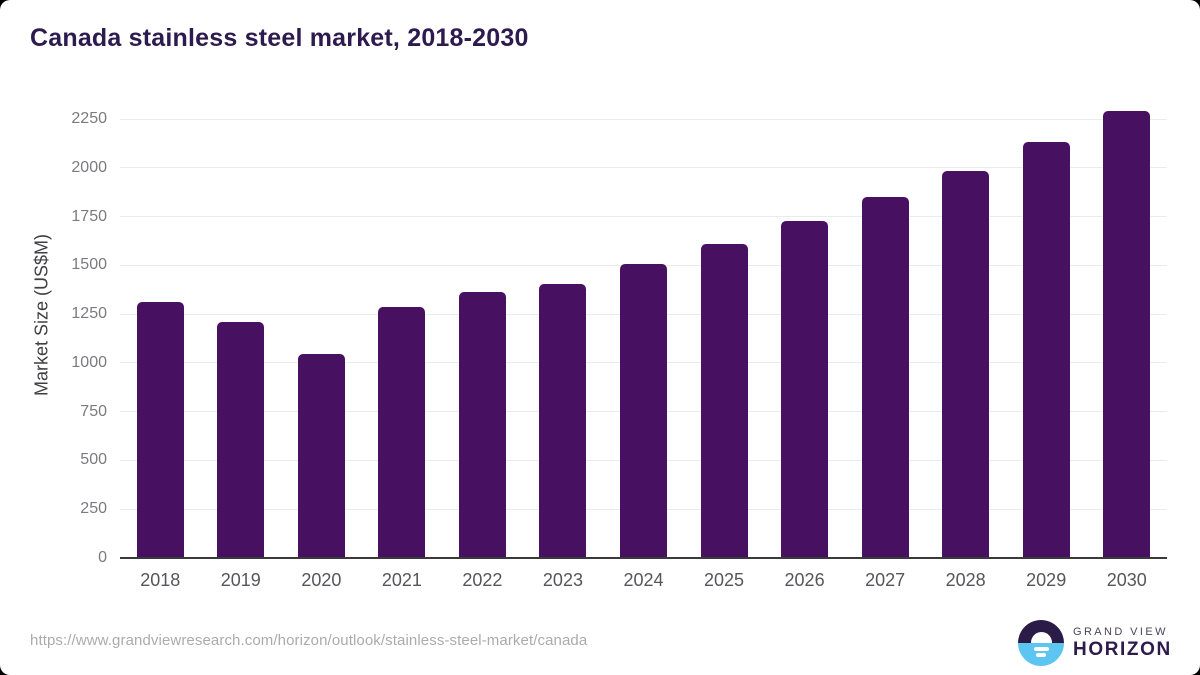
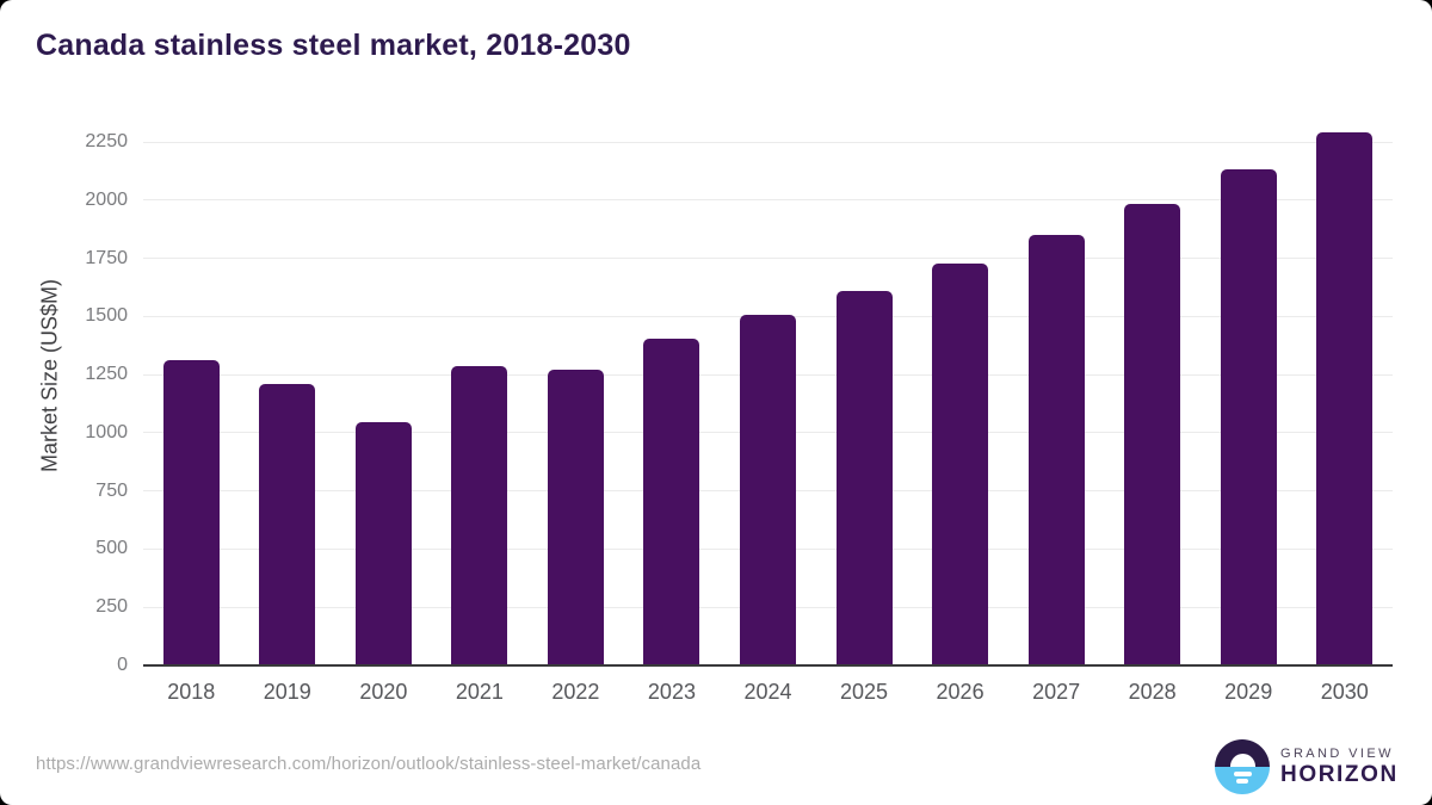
2022: 1360 -> 1270
